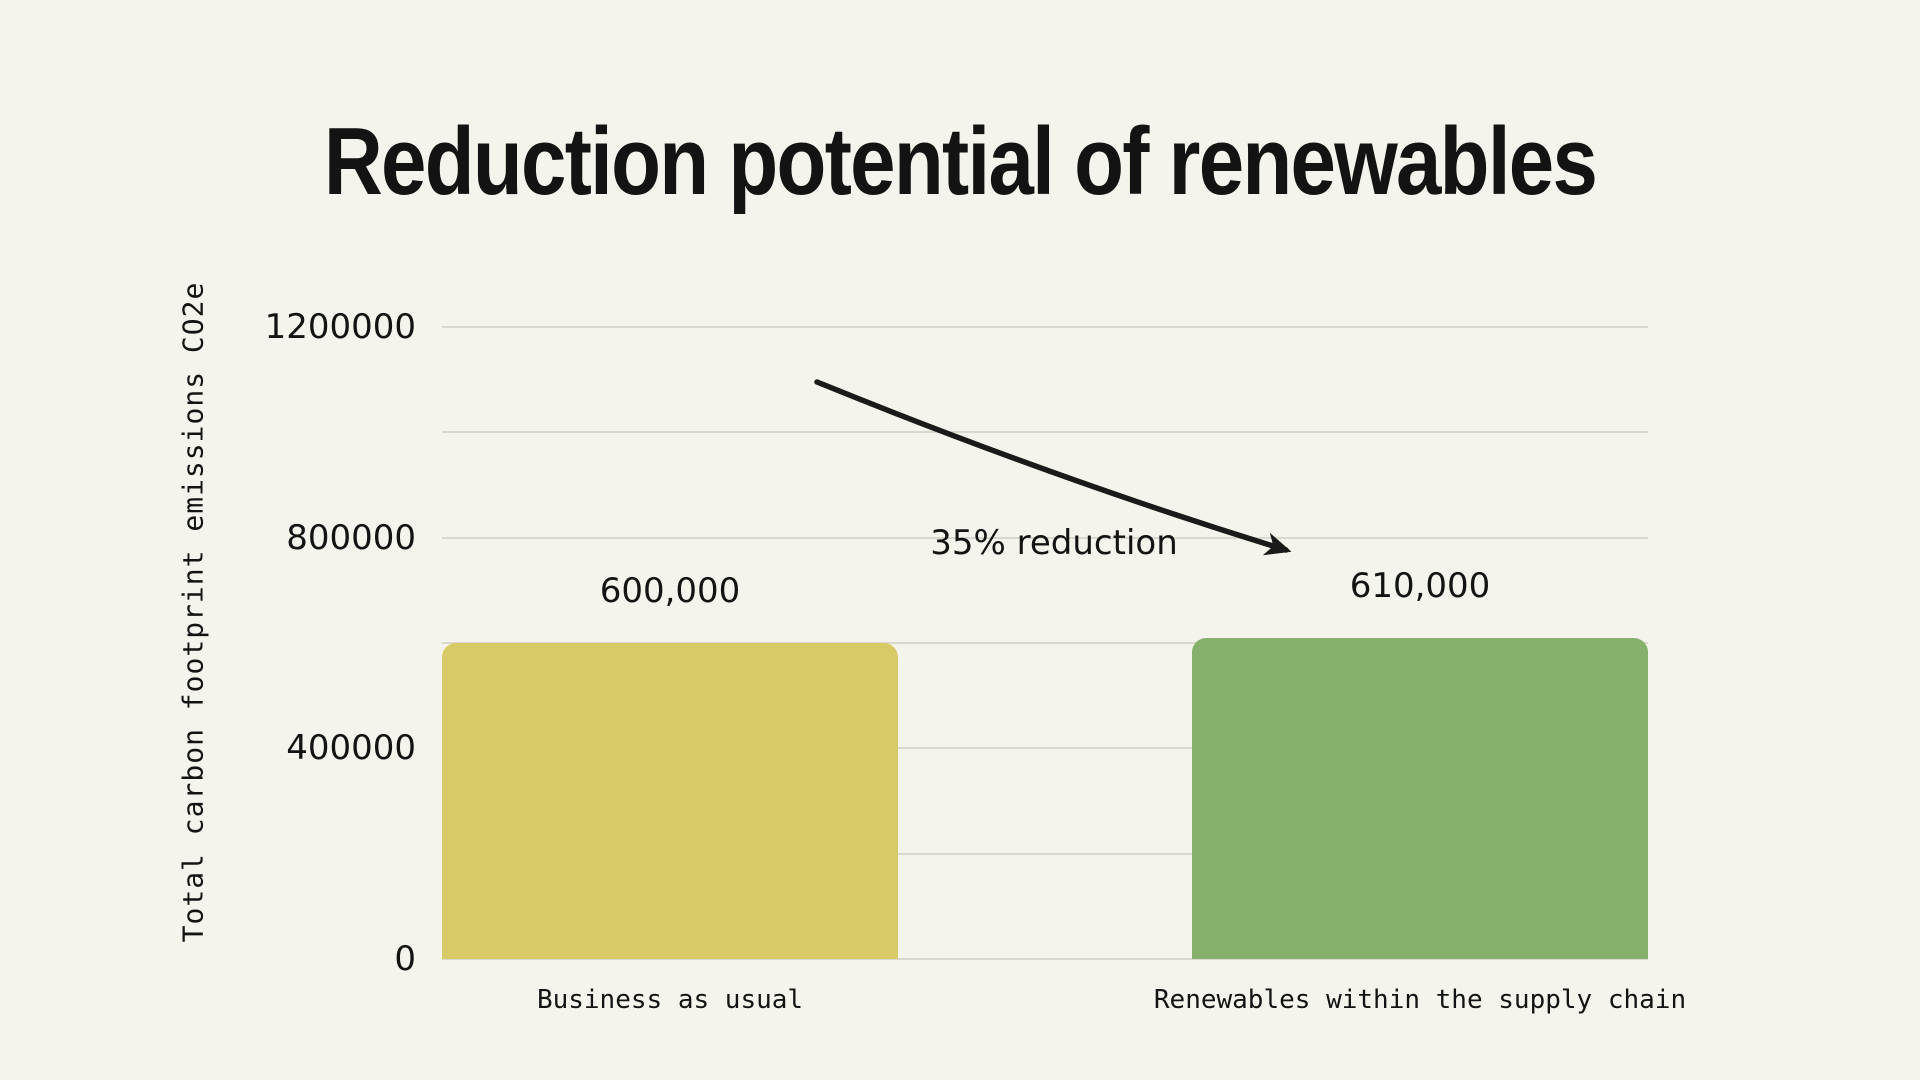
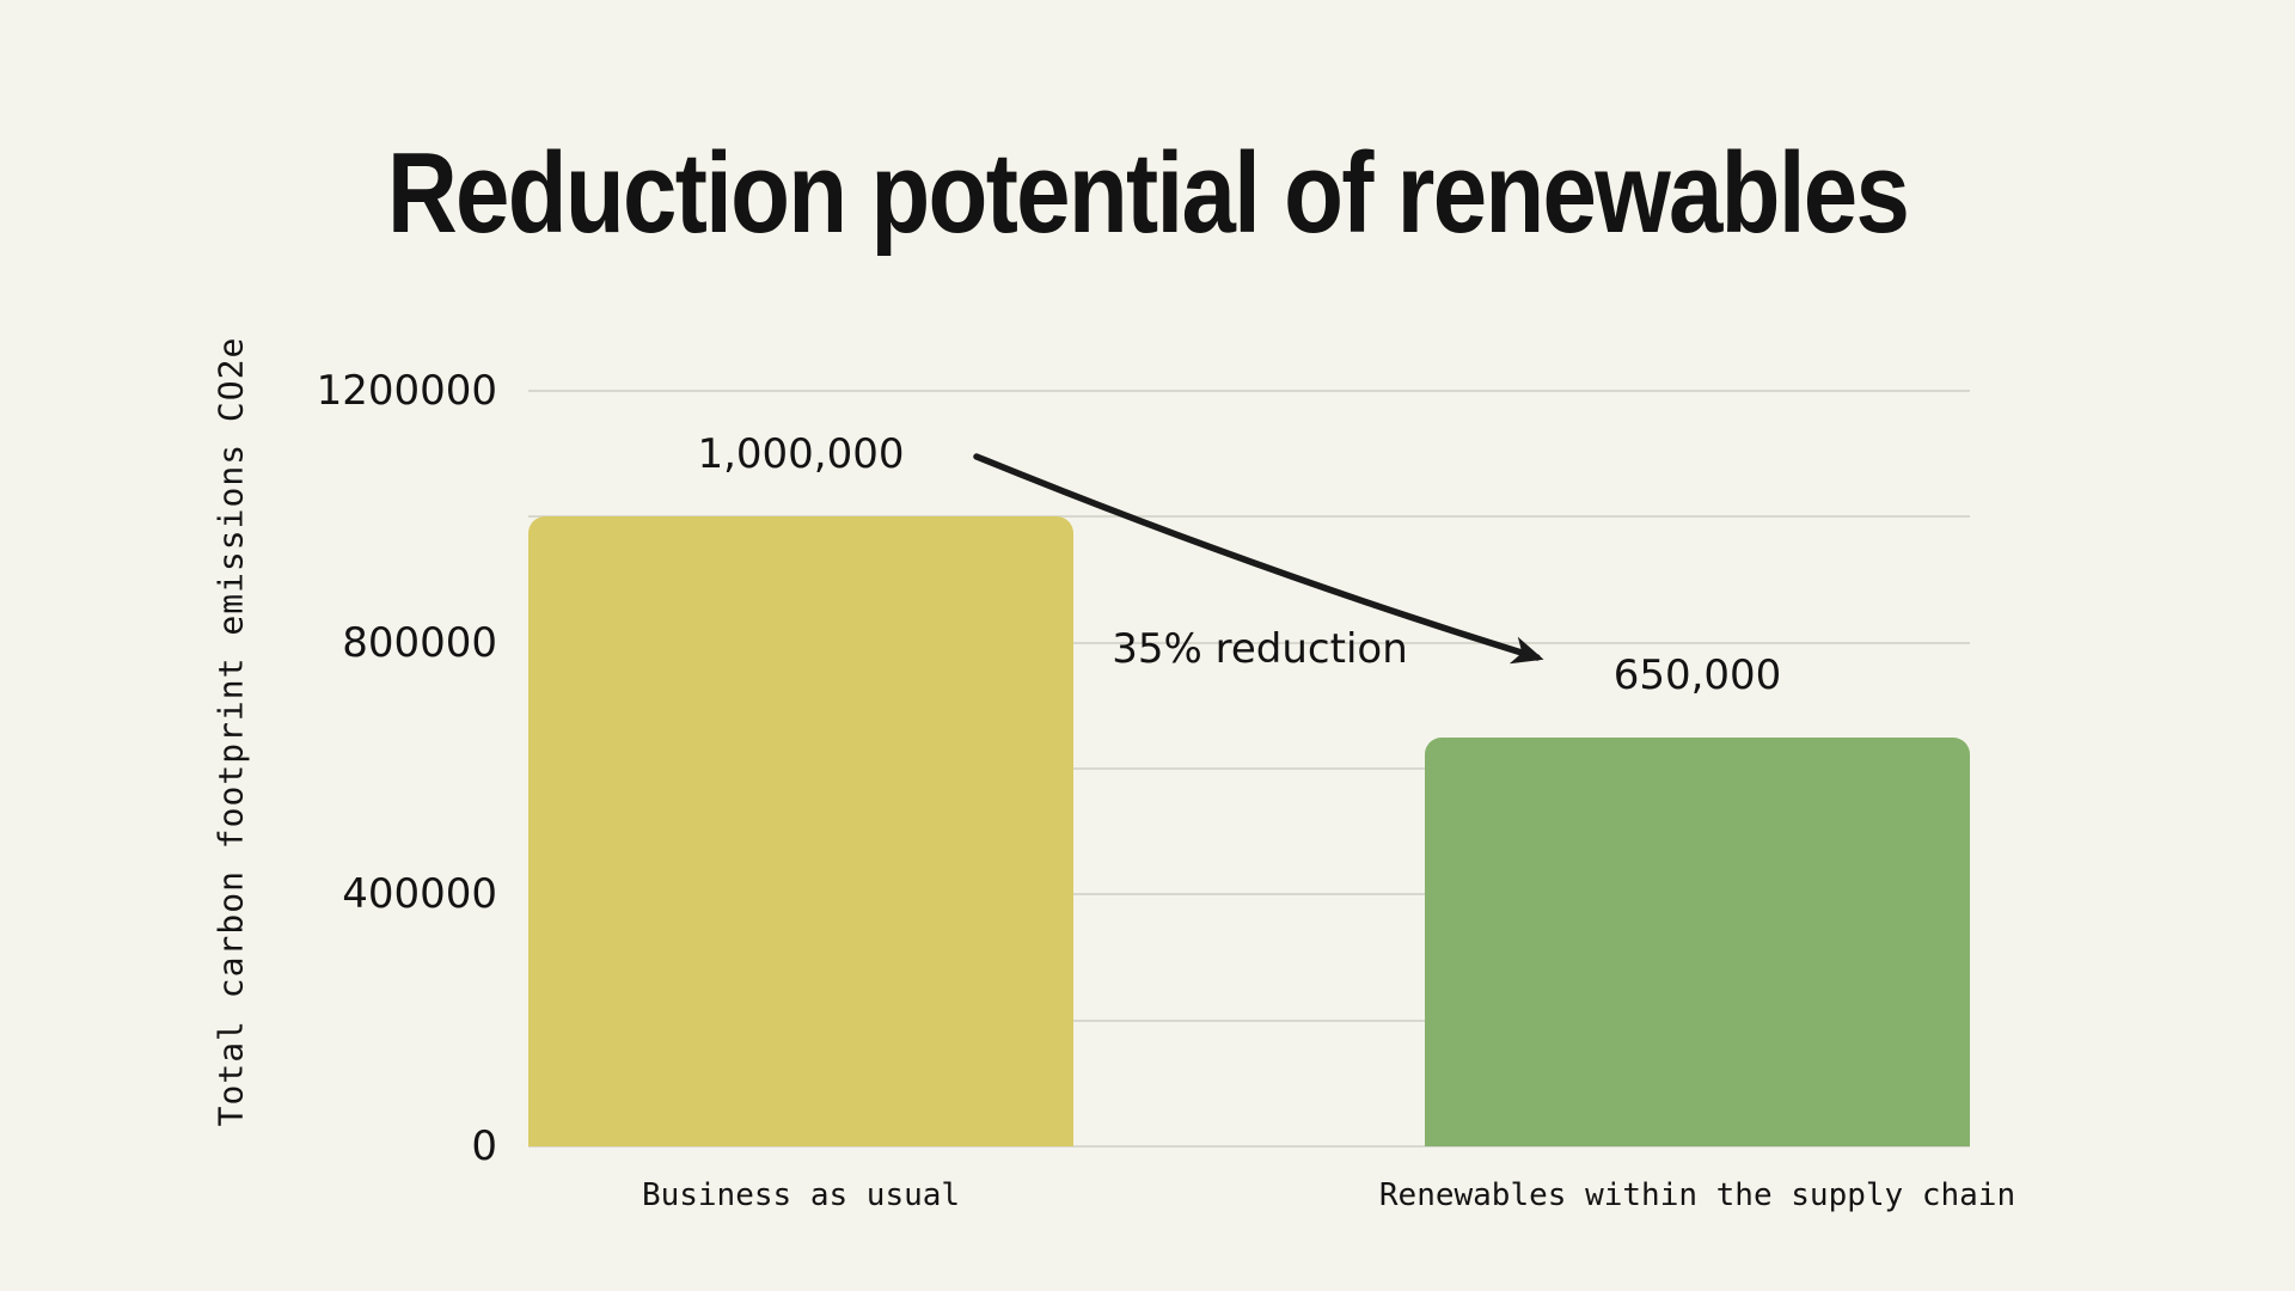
Business as usual: 600,000 -> 1,000,000
Renewables within the supply chain: 610,000 -> 650,000
